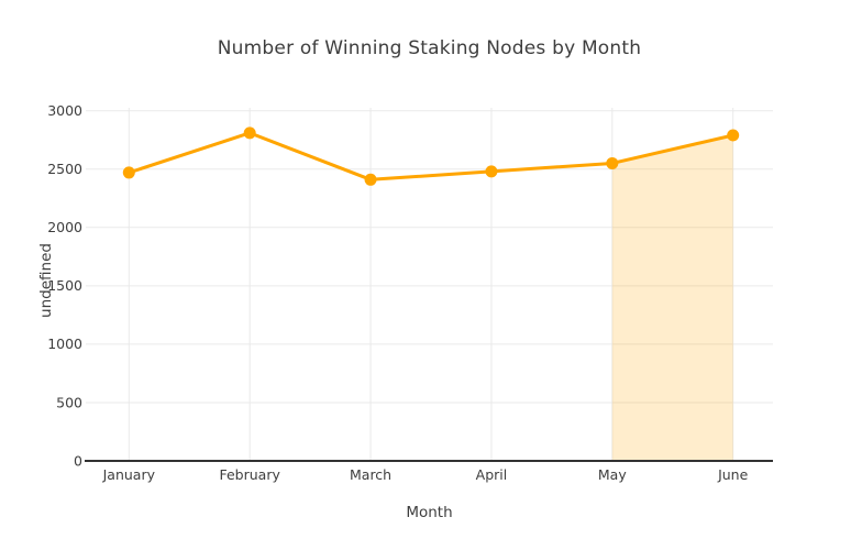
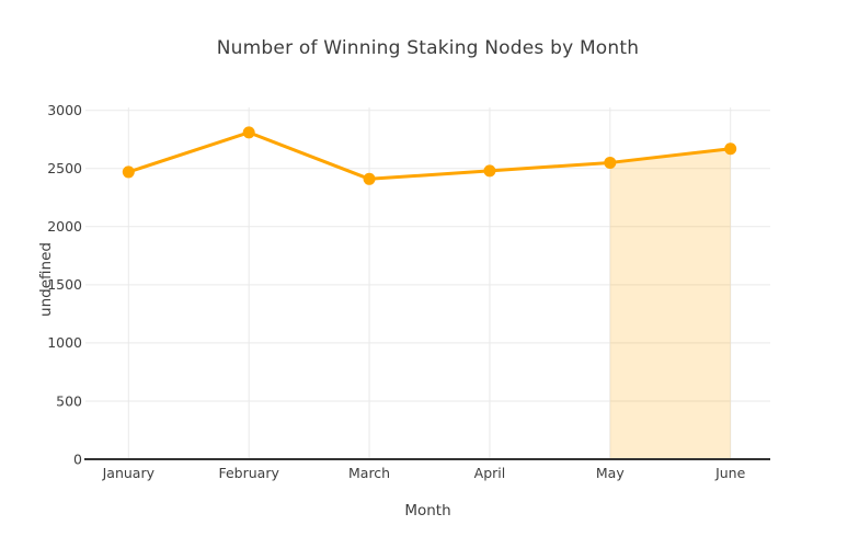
June: 2790 -> 2670
